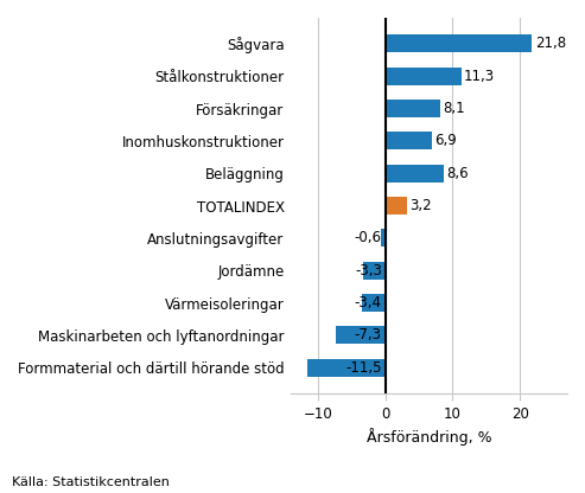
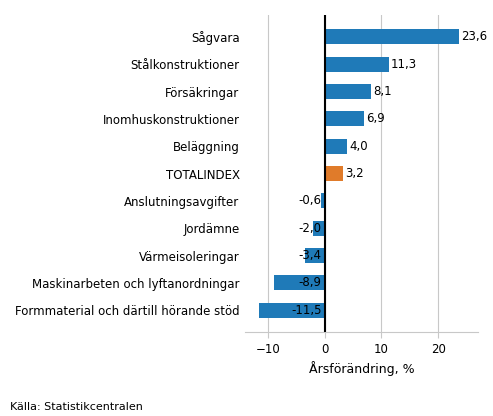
Sågvara: 21,8 -> 23,6
Beläggning: 8,6 -> 4,0
Jordämne: -3,3 -> -2,0
Maskinarbeten och lyftanordningar: -7,3 -> -8,9
